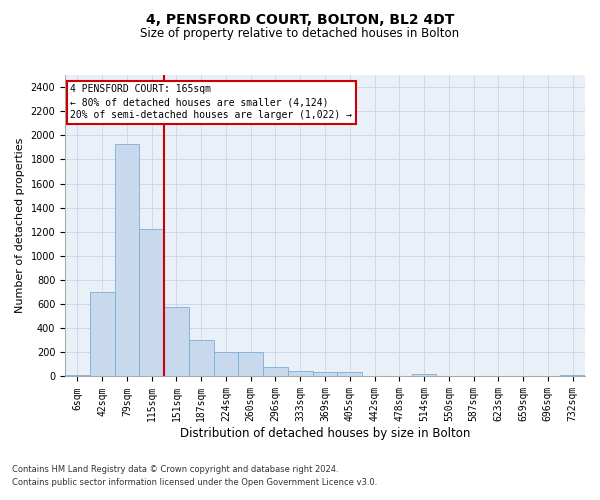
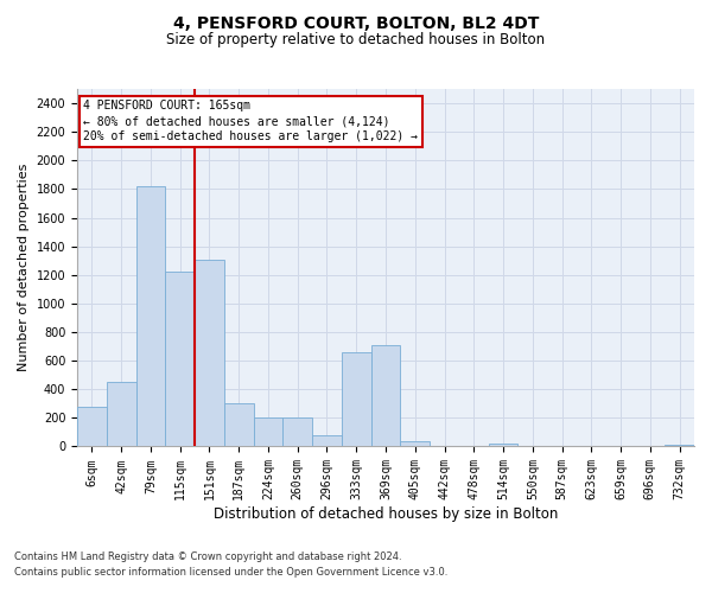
6sqm: 20 -> 280
42sqm: 700 -> 450
79sqm: 1930 -> 1820
151sqm: 580 -> 1310
333sqm: 40 -> 660
369sqm: 40 -> 710
